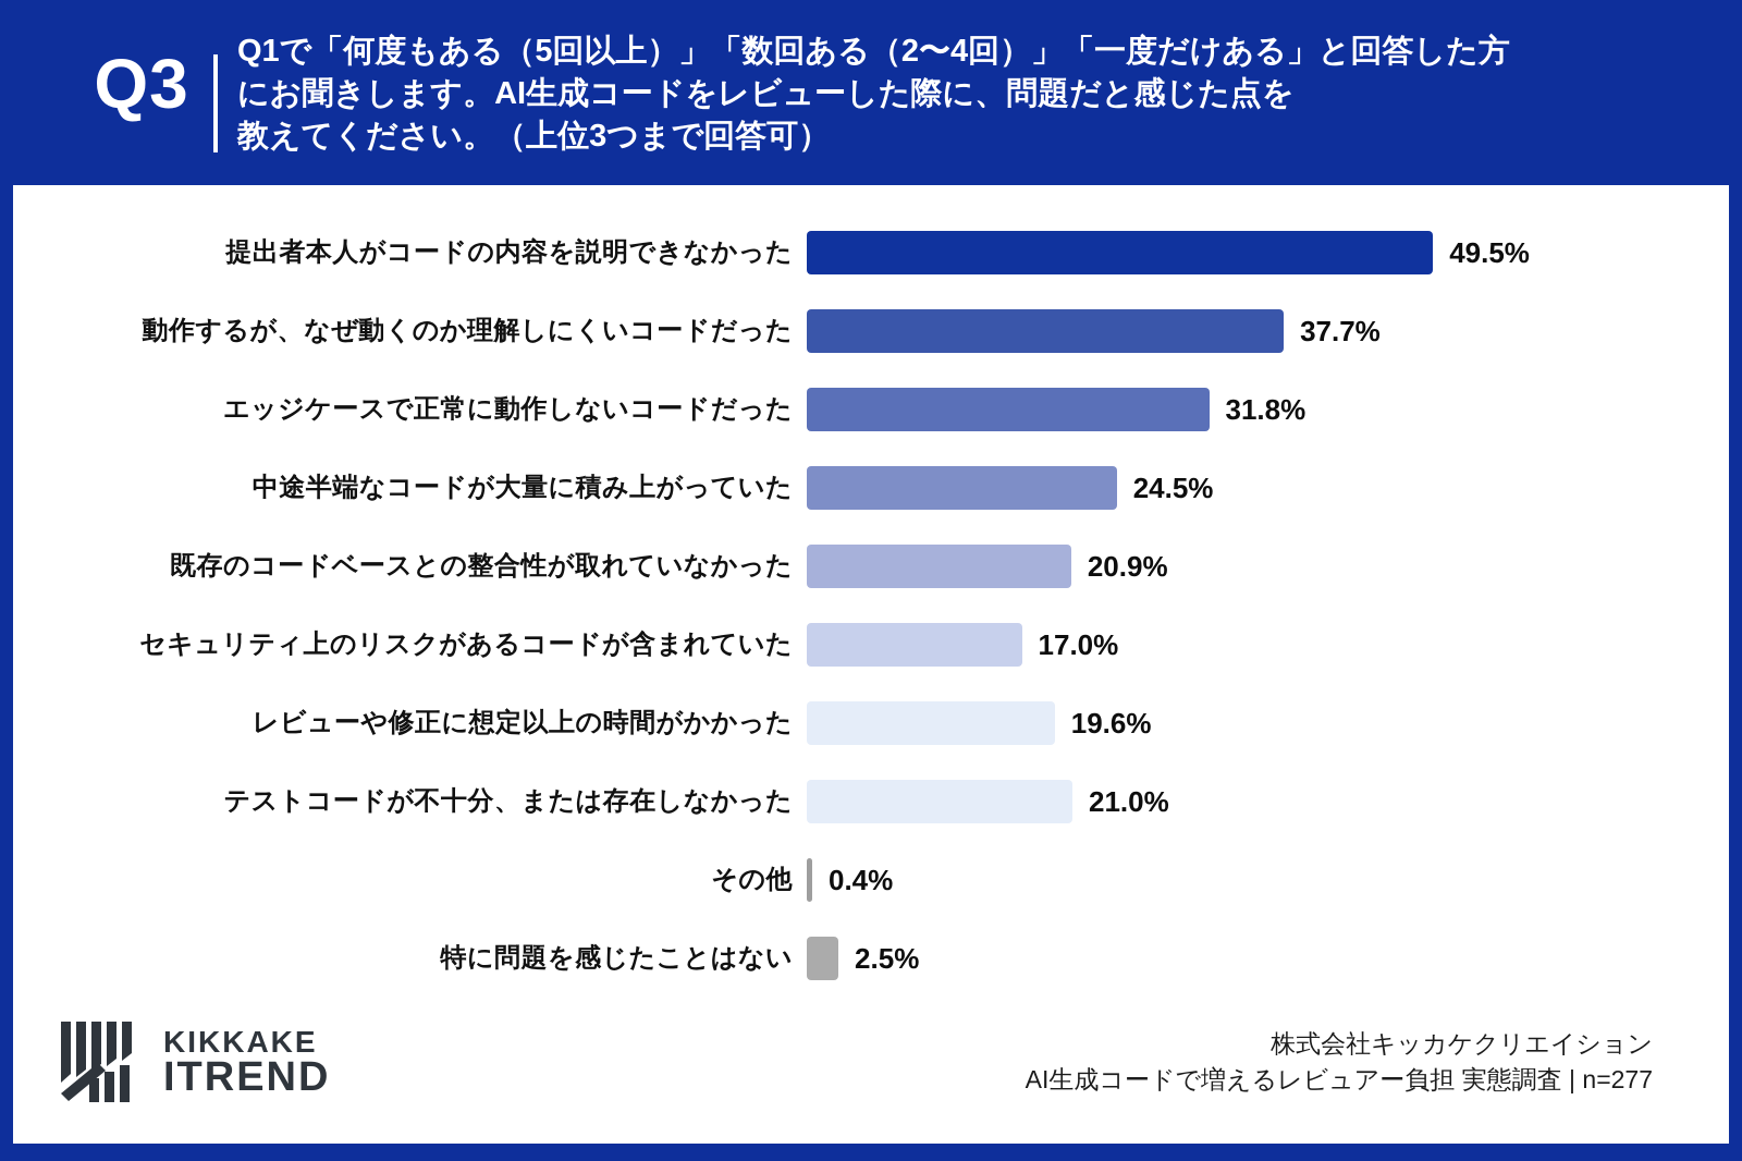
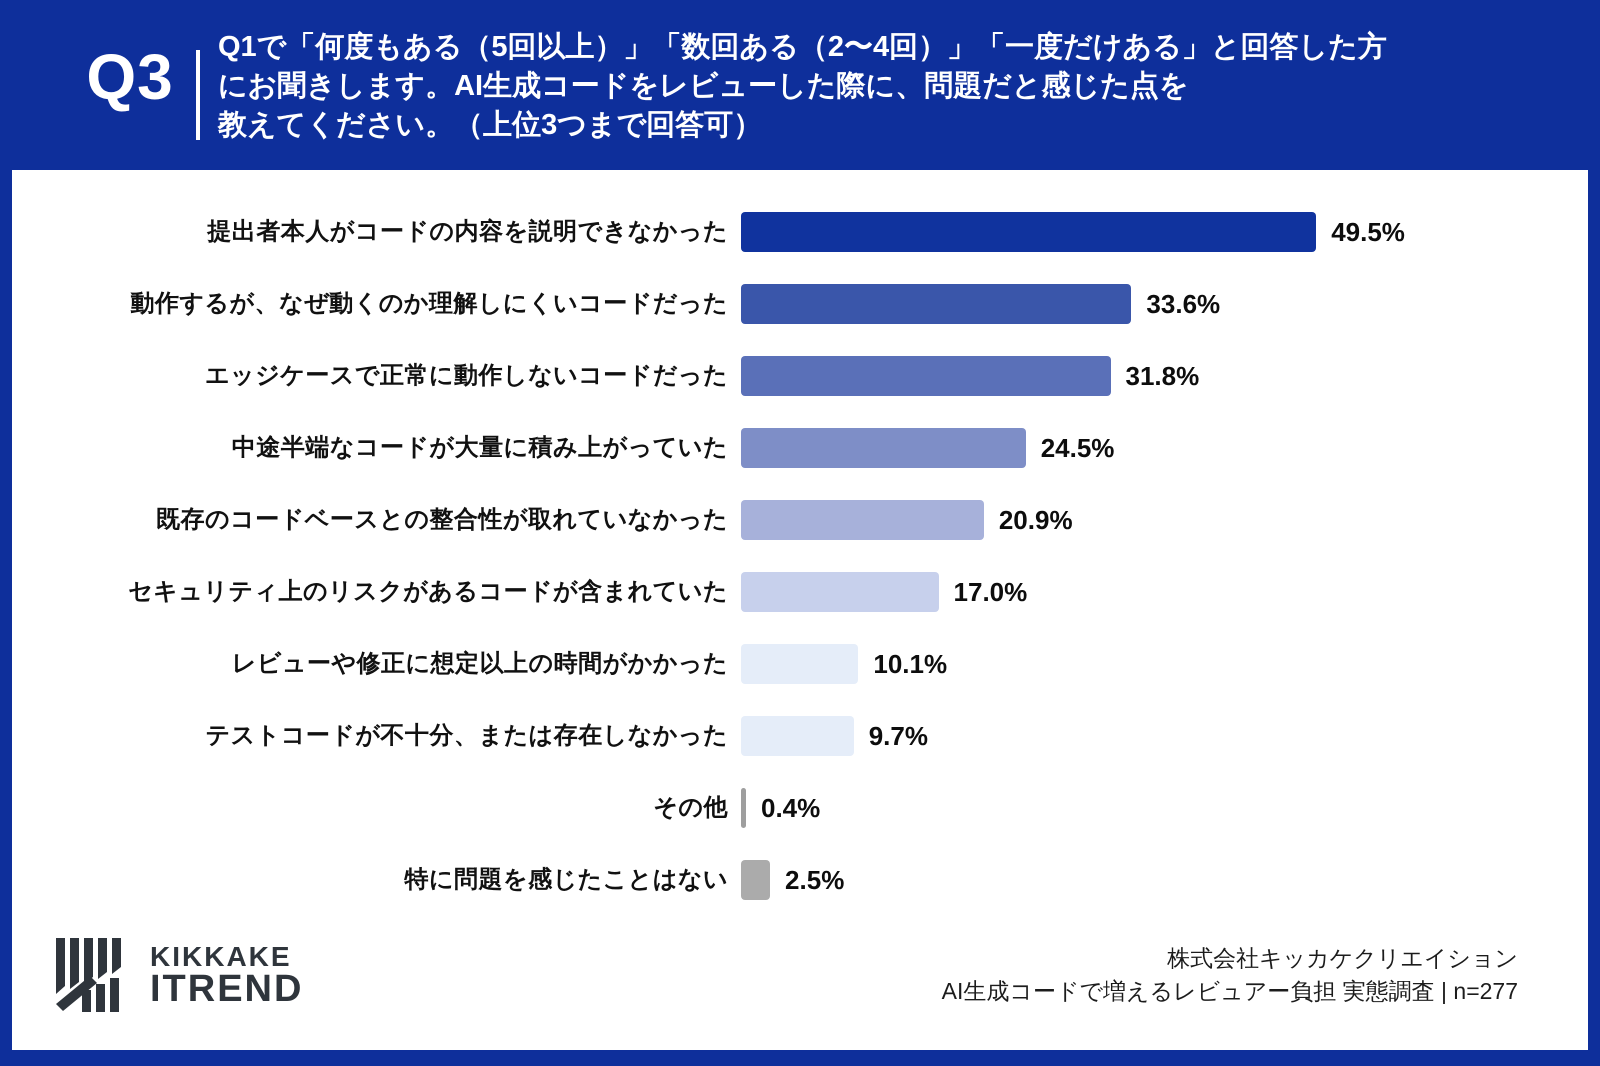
動作するが、なぜ動くのか理解しにくいコードだった: 37.7% -> 33.6%
レビューや修正に想定以上の時間がかかった: 19.6% -> 10.1%
テストコードが不十分、または存在しなかった: 21.0% -> 9.7%
